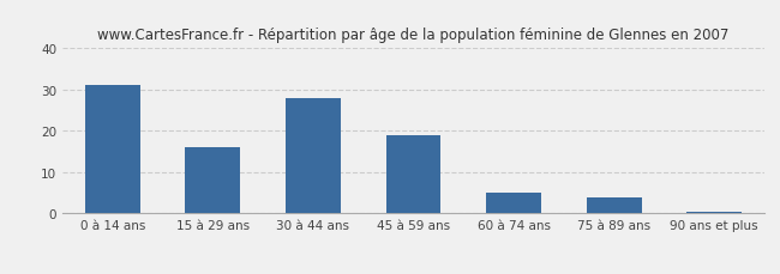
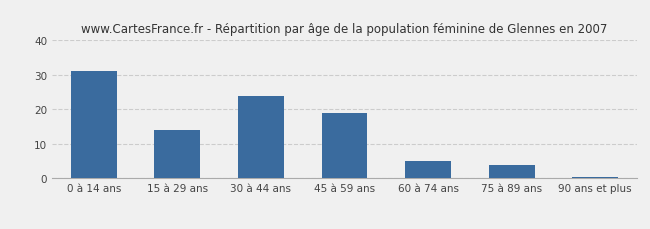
15 à 29 ans: 16.0 -> 14.0
30 à 44 ans: 28.0 -> 24.0
